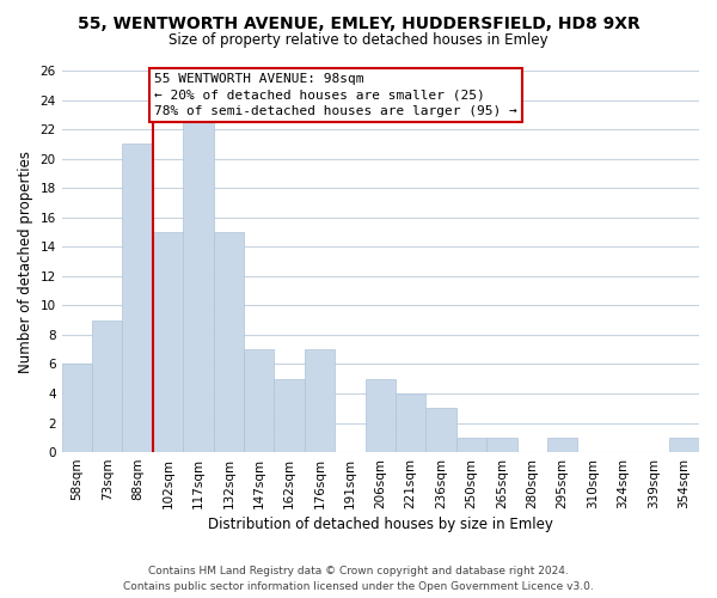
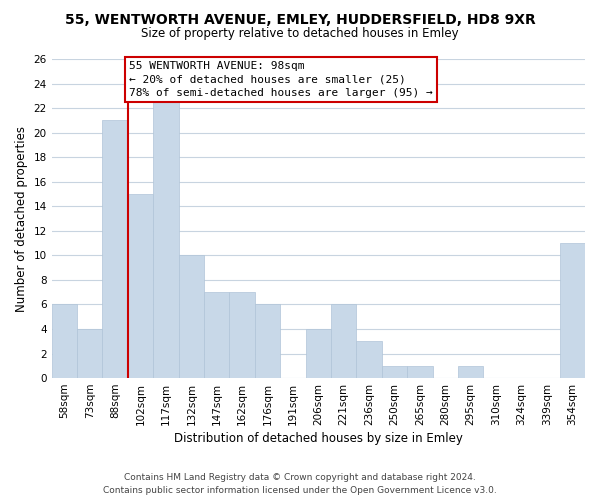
73sqm: 9 -> 4
132sqm: 15 -> 10
162sqm: 5 -> 7
176sqm: 7 -> 6
206sqm: 5 -> 4
221sqm: 4 -> 6
354sqm: 1 -> 11
